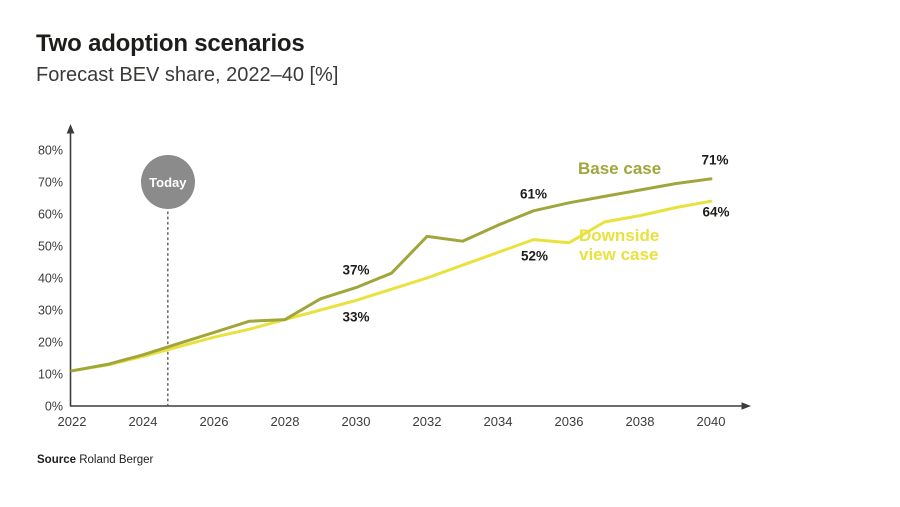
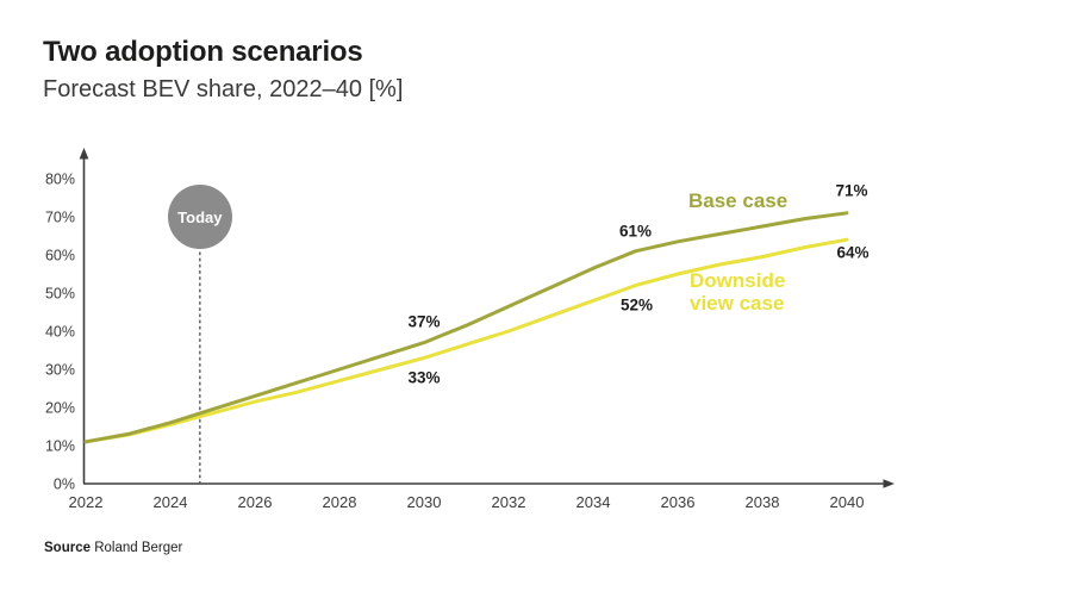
Base case/2028: 27% -> 30%
Base case/2032: 53% -> 46%
Downside view case/2036: 51% -> 55%
